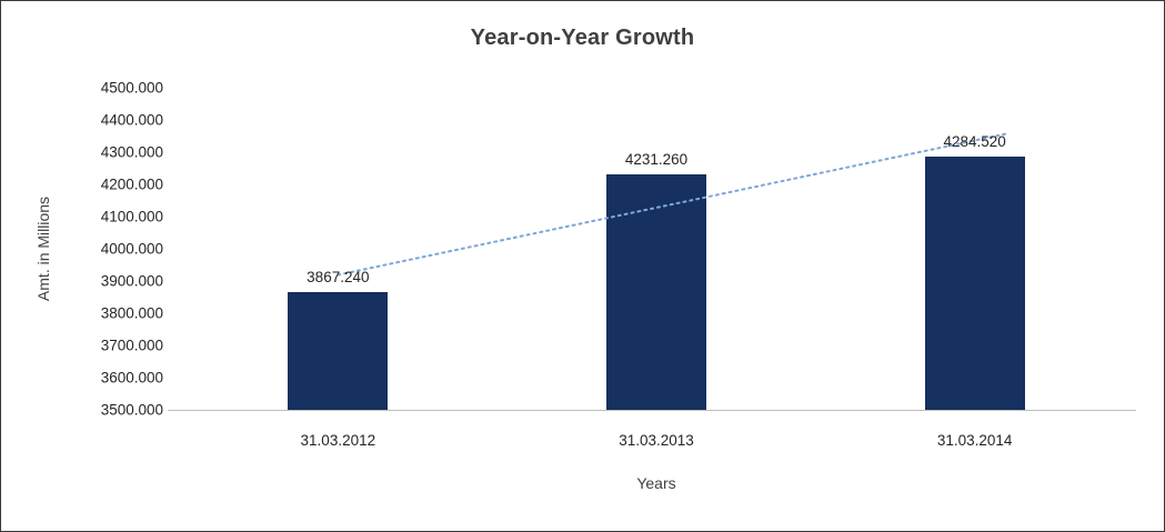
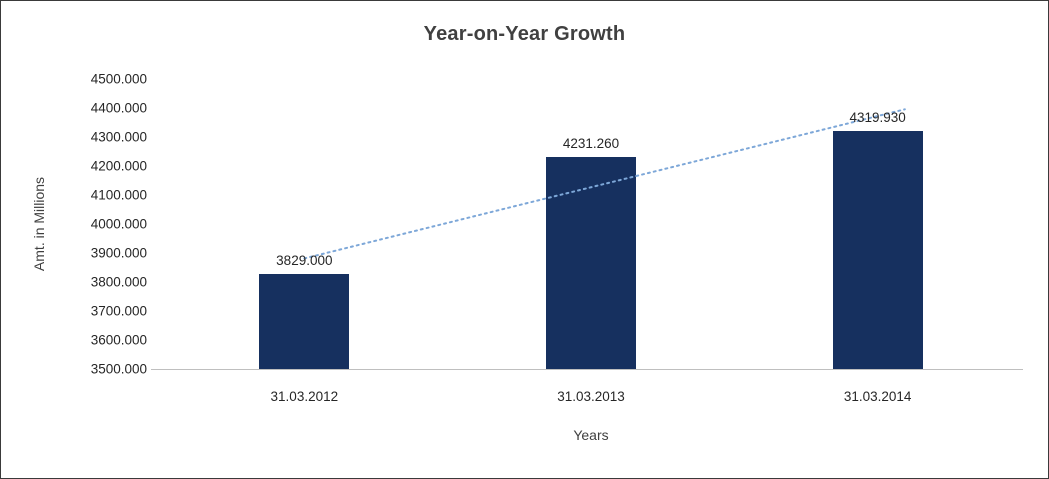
31.03.2012: 3867.240 -> 3829.000
31.03.2014: 4284.520 -> 4319.930
